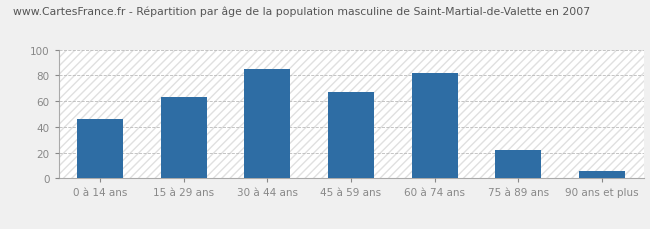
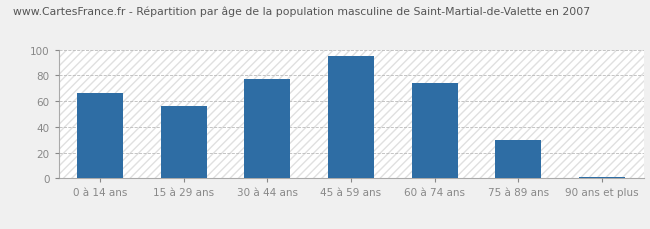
0 à 14 ans: 46 -> 66
15 à 29 ans: 63 -> 56
30 à 44 ans: 85 -> 77
45 à 59 ans: 67 -> 95
60 à 74 ans: 82 -> 74
75 à 89 ans: 22 -> 30
90 ans et plus: 6 -> 1
